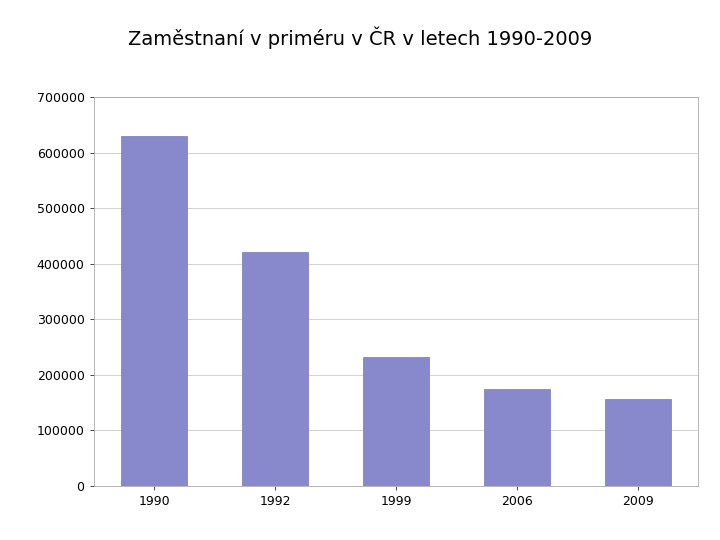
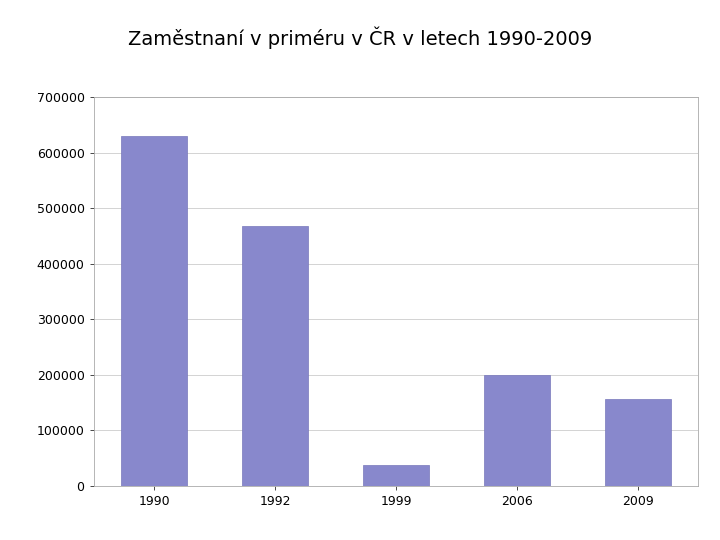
1992: 422000 -> 468000
1999: 232000 -> 38000
2006: 175000 -> 200000
